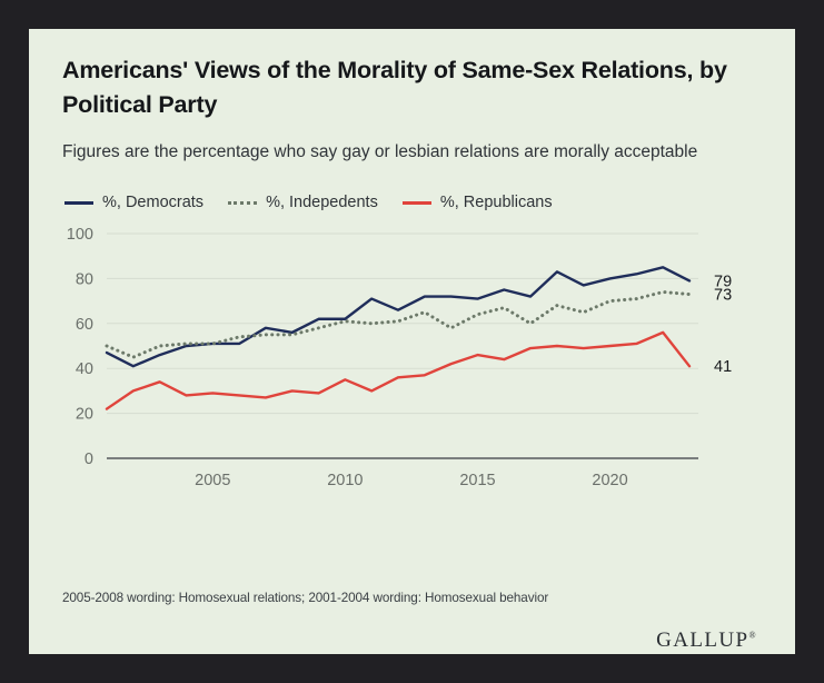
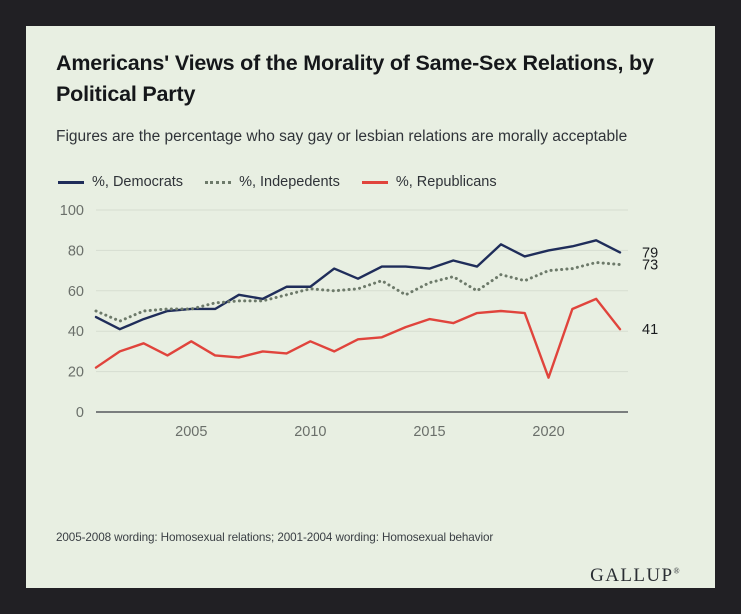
%, Republicans/2005: 29 -> 35
%, Republicans/2020: 50 -> 17
